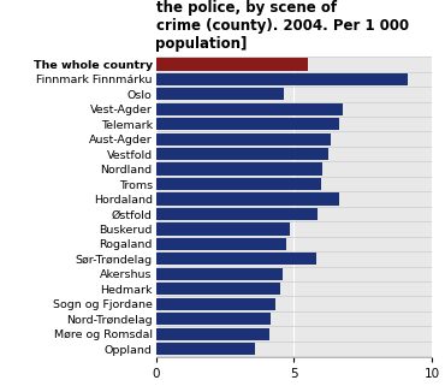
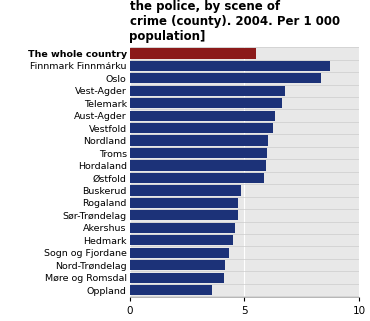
Finnmark Finnmárku: 9.15 -> 8.75
Oslo: 4.65 -> 8.35
Hordaland: 6.65 -> 5.95
Sør-Trøndelag: 5.80 -> 4.72
